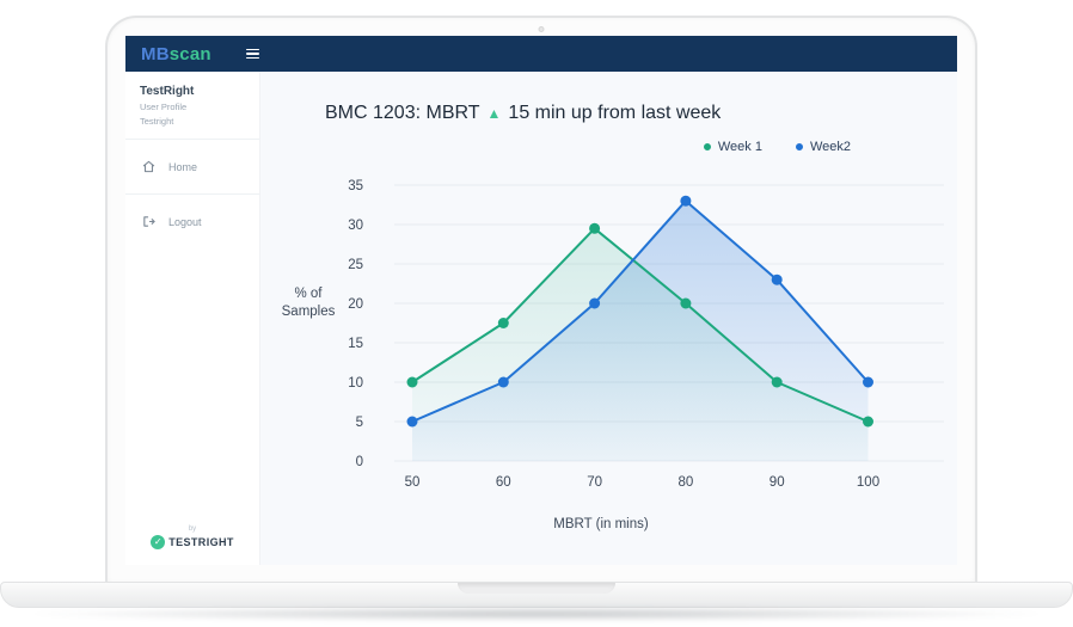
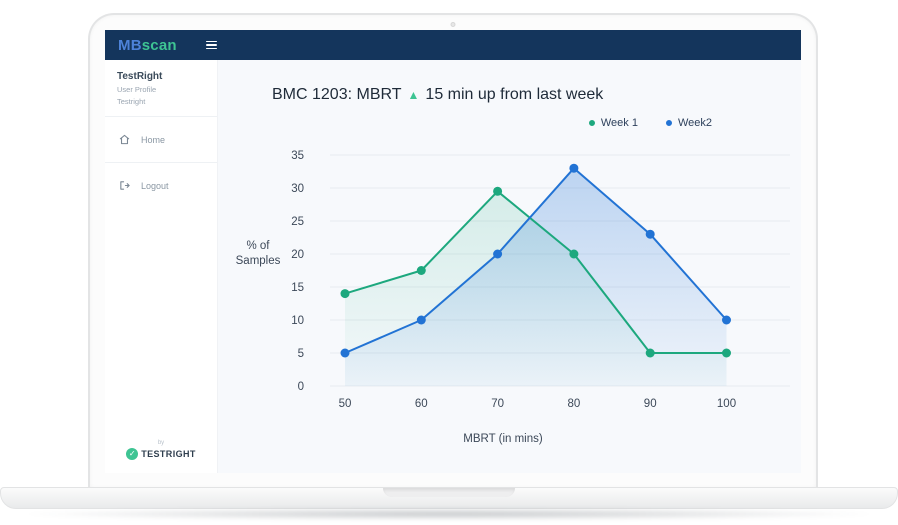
Week 1/50: 10 -> 14
Week 1/90: 10 -> 5
